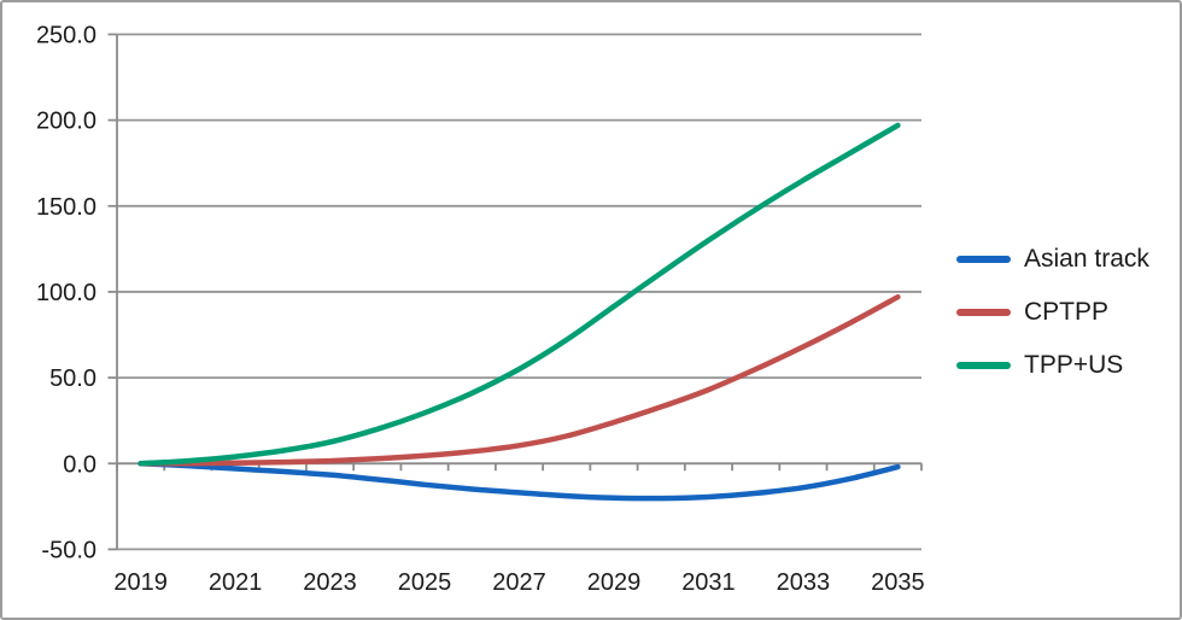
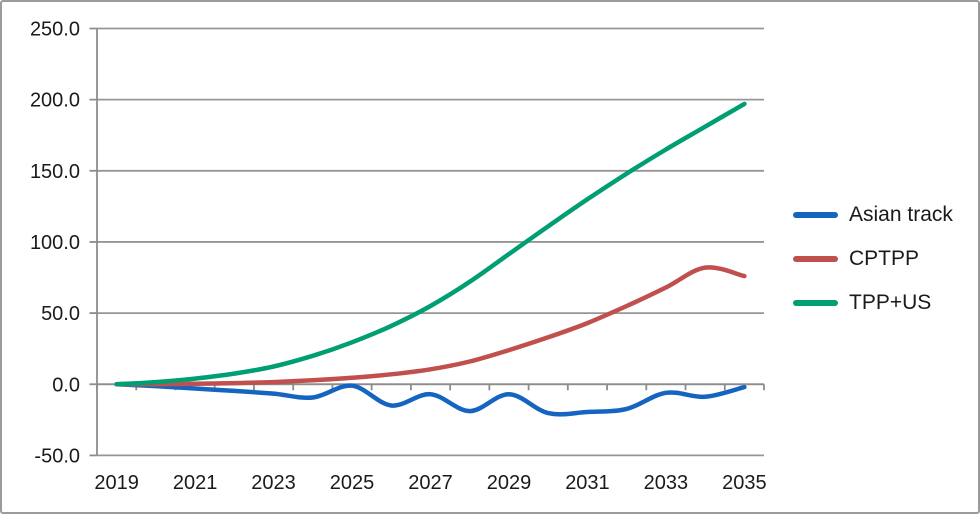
Asian track/2025: -12 -> -1
Asian track/2027: -17 -> -7
Asian track/2029: -20 -> -7
Asian track/2033: -14 -> -6
CPTPP/2035: 97 -> 76
